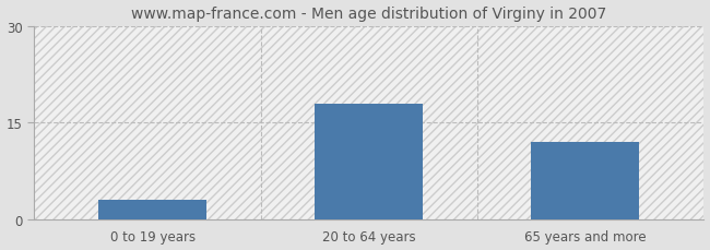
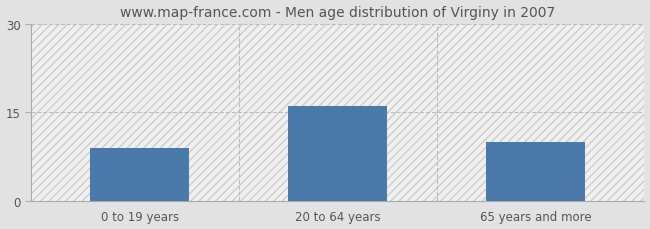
0 to 19 years: 3 -> 9
20 to 64 years: 18 -> 16
65 years and more: 12 -> 10
